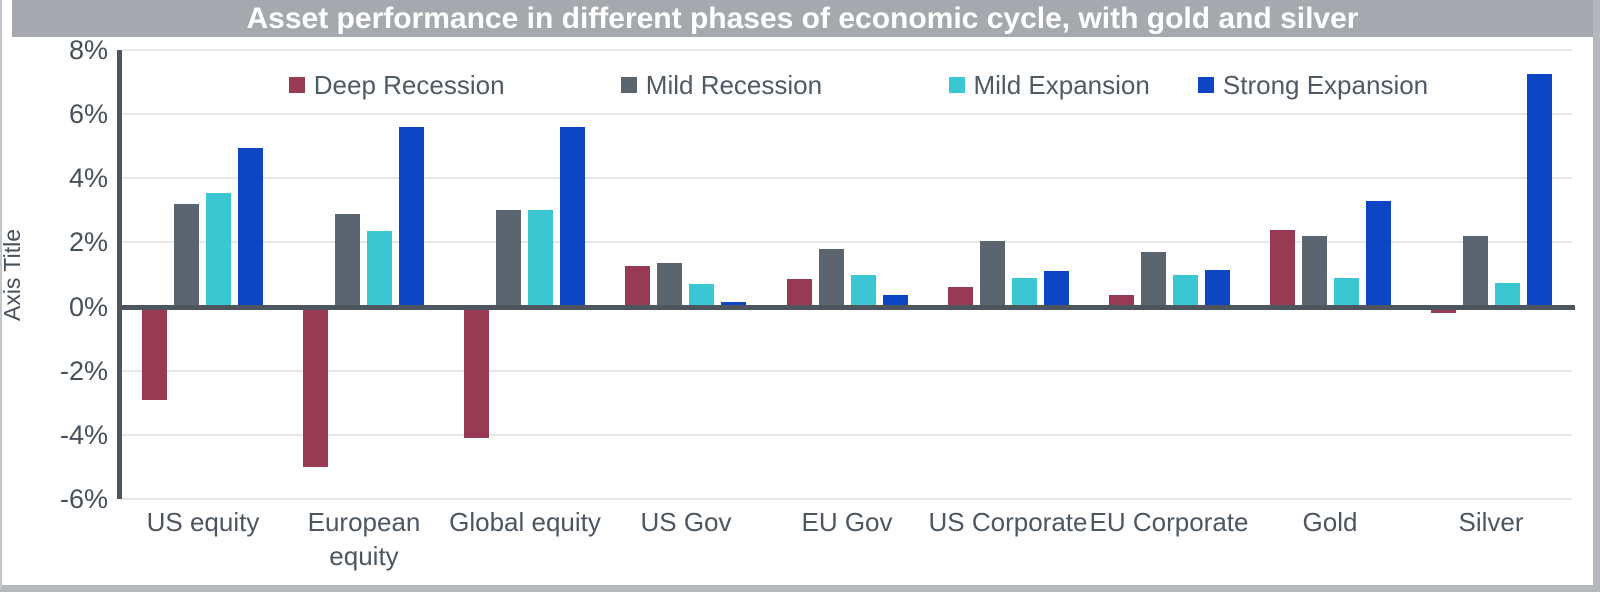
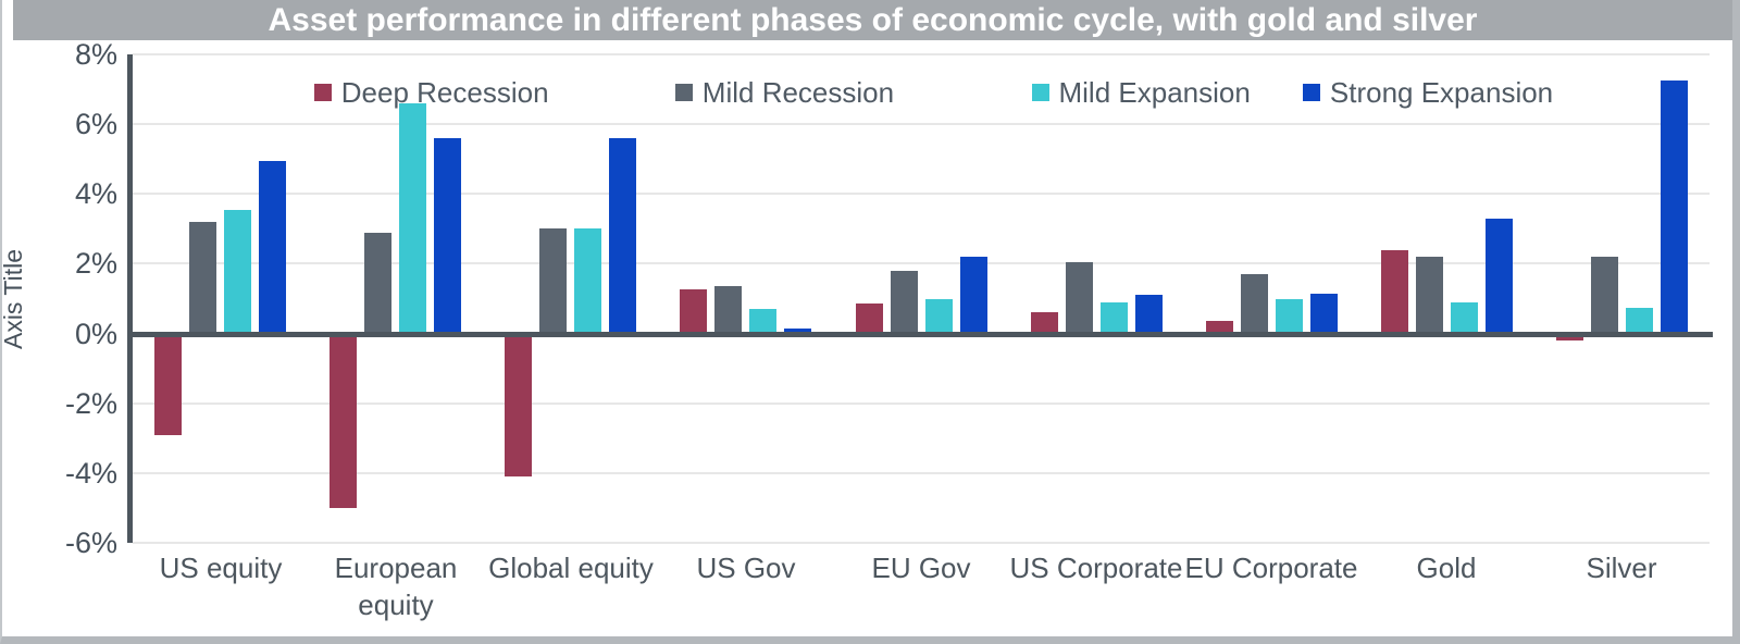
Mild Expansion/European equity: 2.4% -> 6.6%
Strong Expansion/EU Gov: 0.3% -> 2.2%
